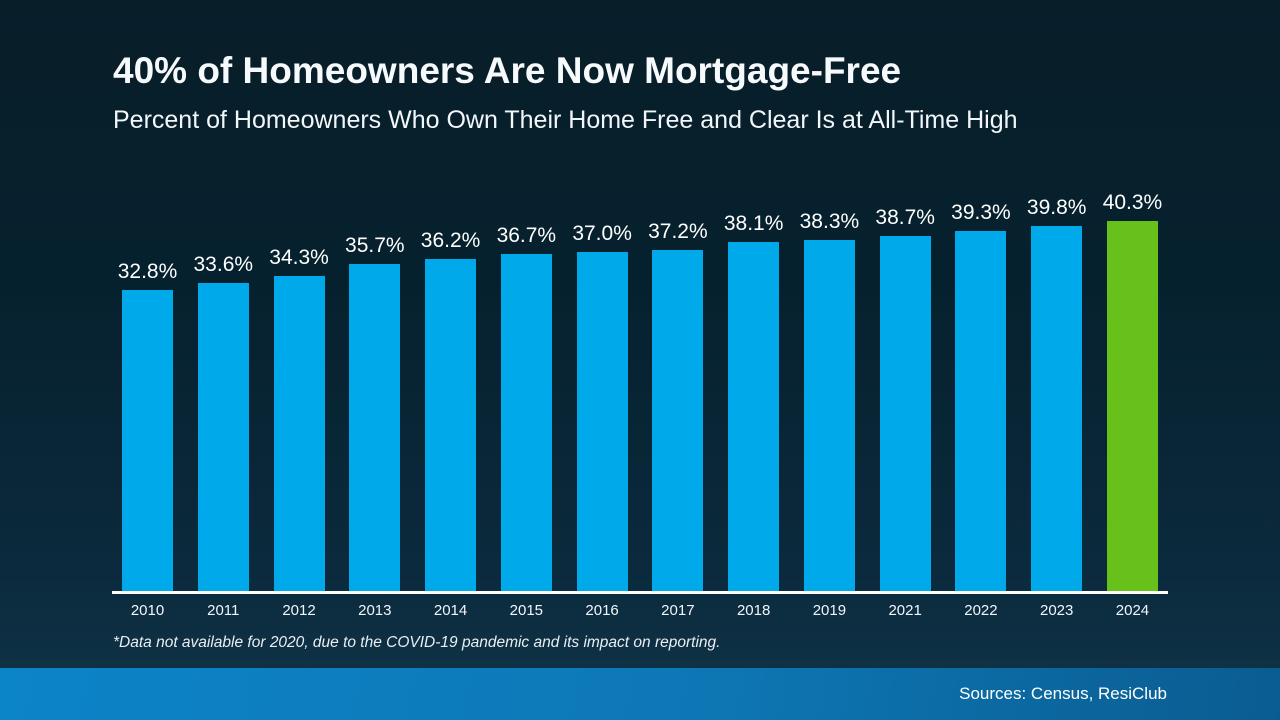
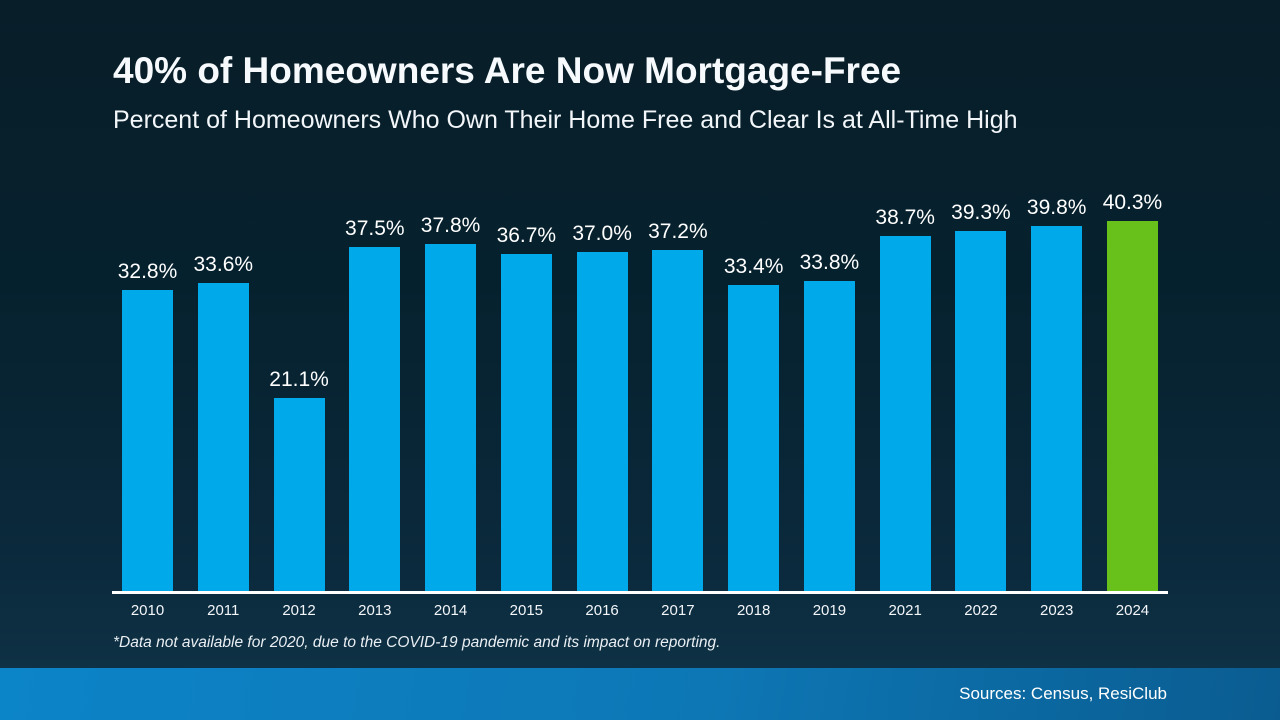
2012: 34.3% -> 21.1%
2013: 35.7% -> 37.5%
2014: 36.2% -> 37.8%
2018: 38.1% -> 33.4%
2019: 38.3% -> 33.8%
